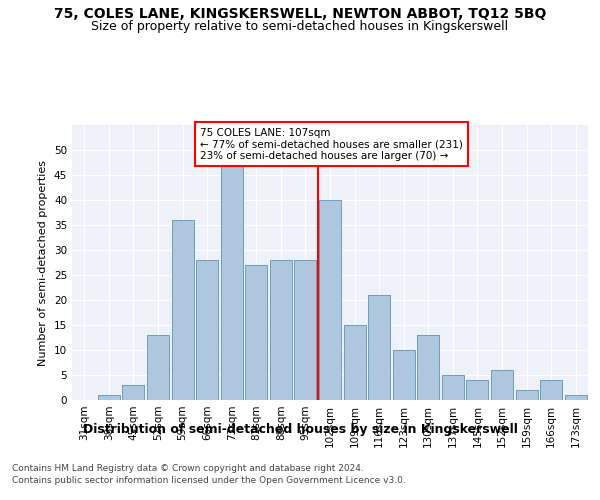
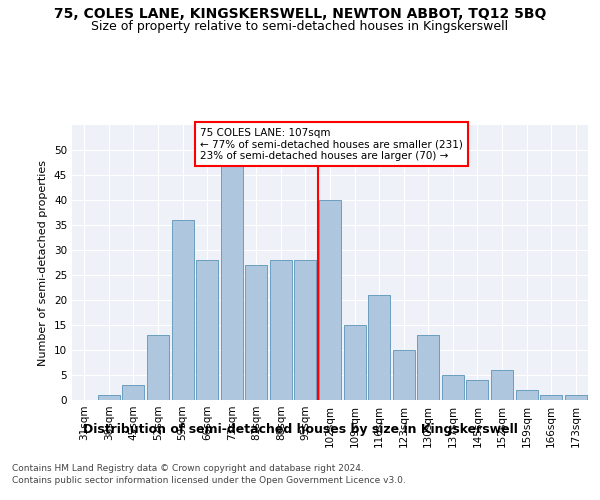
166sqm: 4 -> 1
